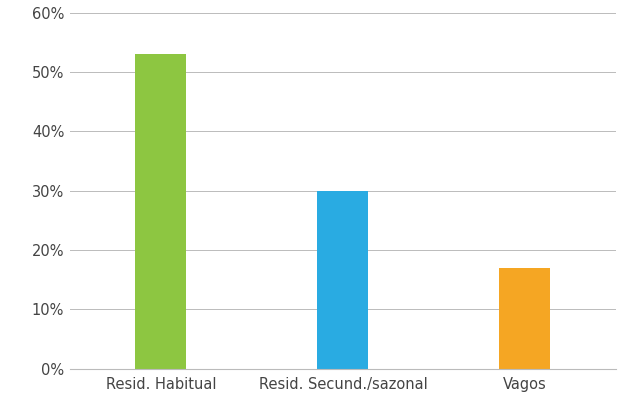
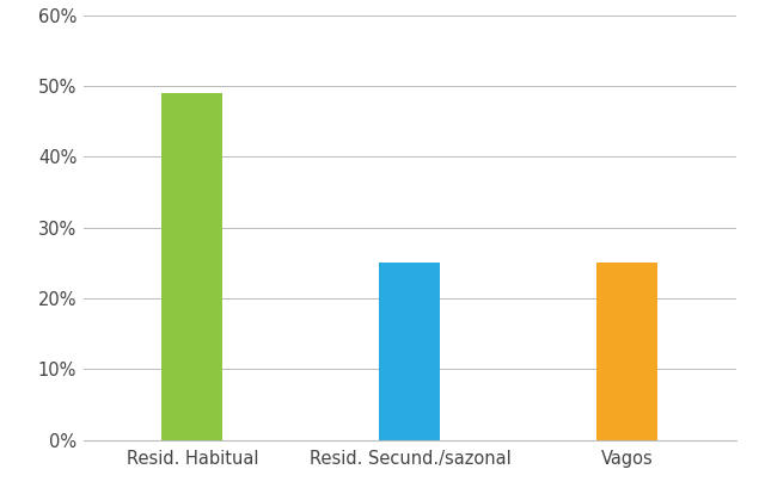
Resid. Habitual: 53% -> 49%
Resid. Secund./sazonal: 30% -> 25%
Vagos: 17% -> 25%
